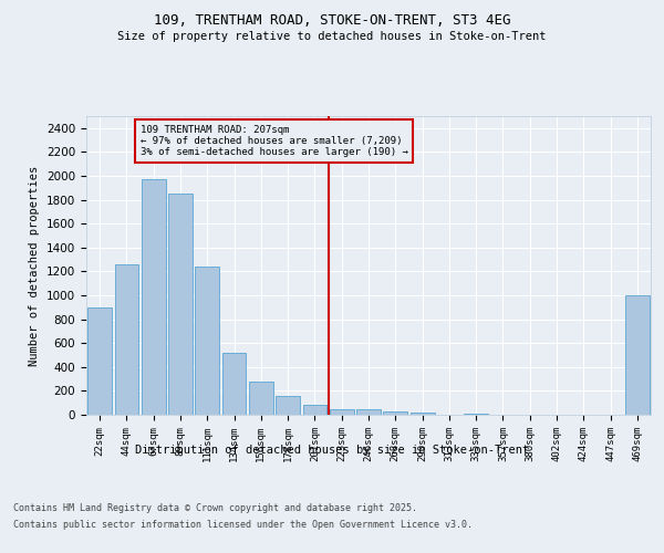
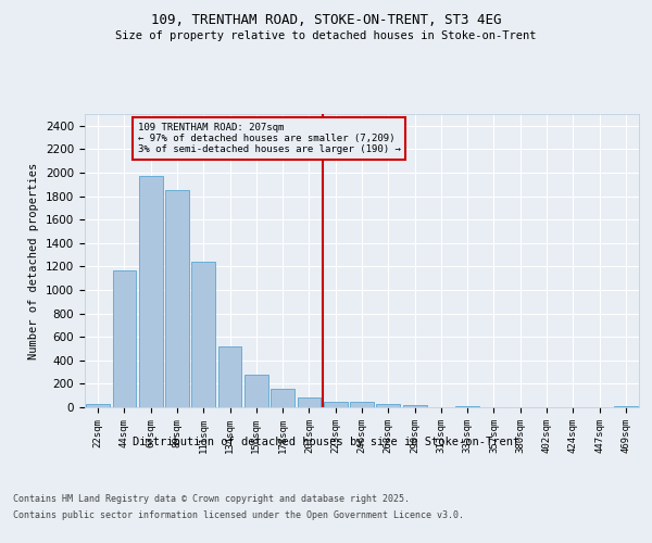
22sqm: 900 -> 20
44sqm: 1260 -> 1170
469sqm: 1000 -> 0
